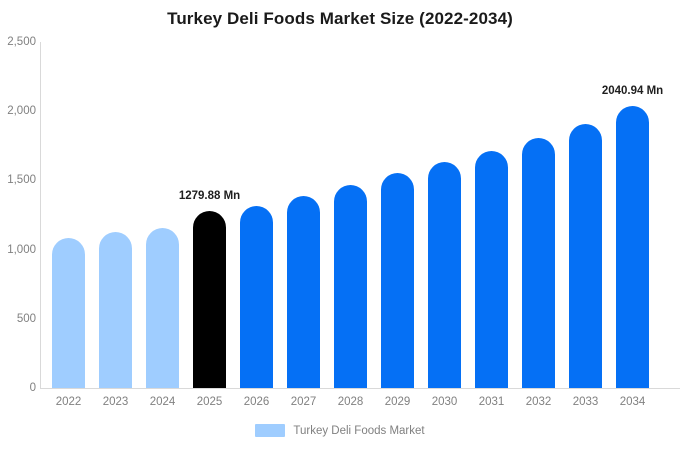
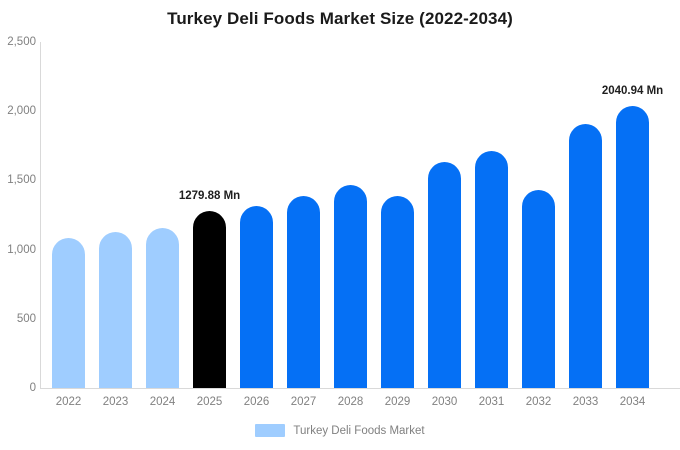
2029: 1550 -> 1390
2032: 1810 -> 1430
